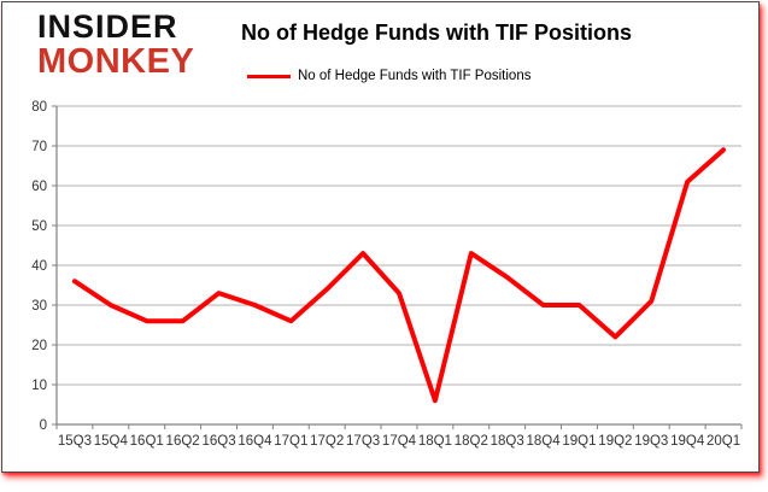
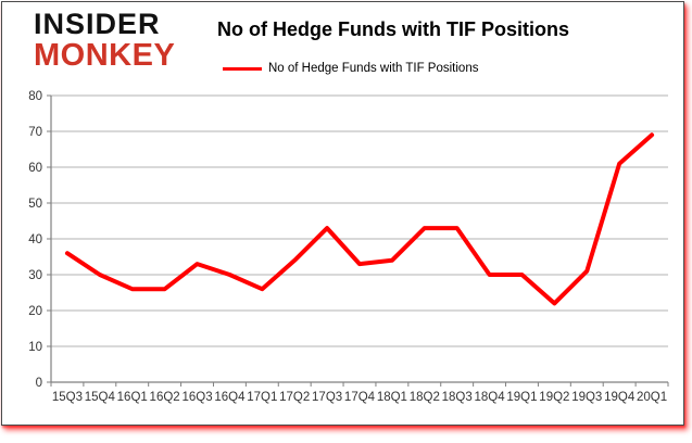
18Q1: 6 -> 34
18Q3: 37 -> 43
